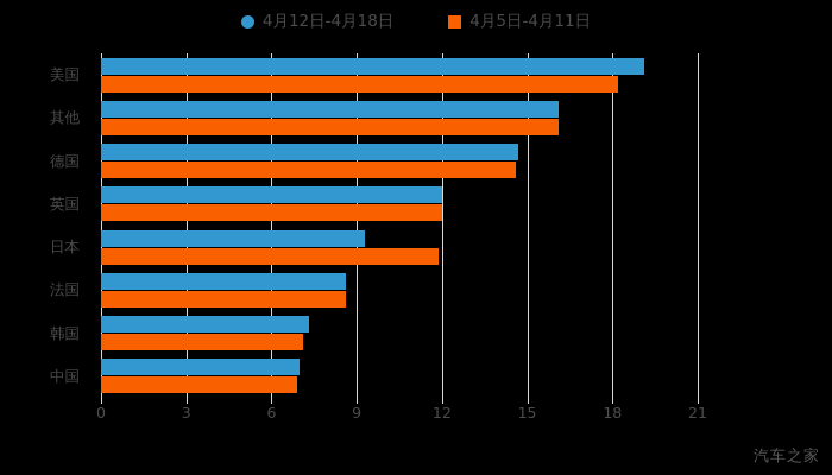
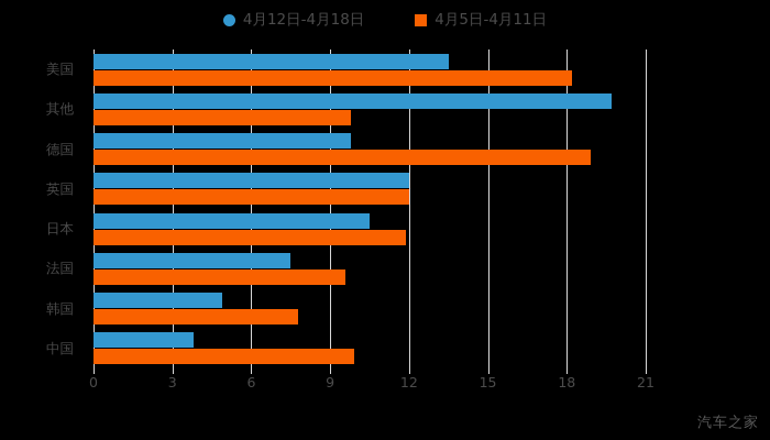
4月12日-4月18日/美国: 19.1 -> 13.5
4月12日-4月18日/其他: 16.1 -> 19.7
4月5日-4月11日/其他: 16.1 -> 9.8
4月12日-4月18日/德国: 14.7 -> 9.8
4月5日-4月11日/德国: 14.6 -> 18.9
4月12日-4月18日/日本: 9.3 -> 10.5
4月12日-4月18日/法国: 8.6 -> 7.5
4月5日-4月11日/法国: 8.6 -> 9.6
4月12日-4月18日/韩国: 7.3 -> 4.9
4月5日-4月11日/韩国: 7.1 -> 7.8
4月12日-4月18日/中国: 7.0 -> 3.8
4月5日-4月11日/中国: 6.9 -> 9.9
